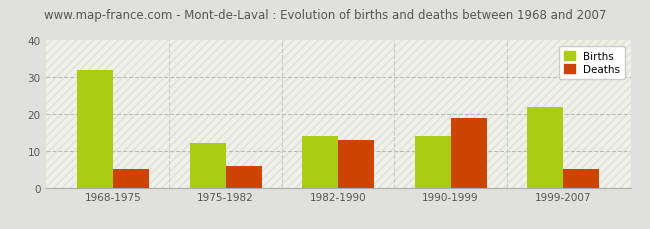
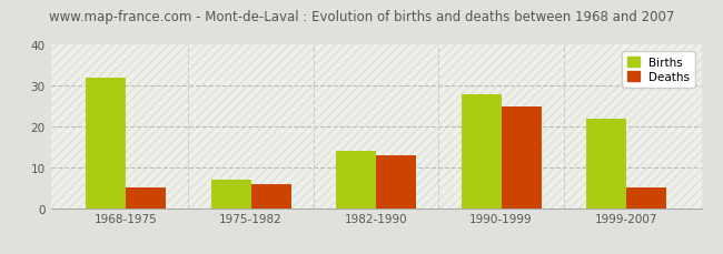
Births/1975-1982: 12 -> 7
Births/1990-1999: 14 -> 28
Deaths/1990-1999: 19 -> 25
